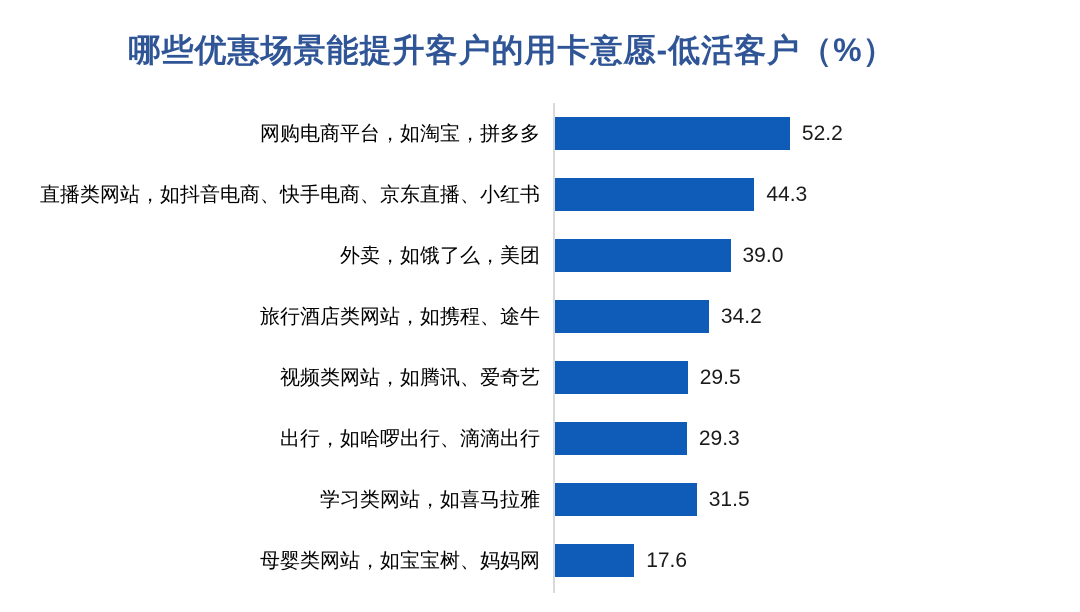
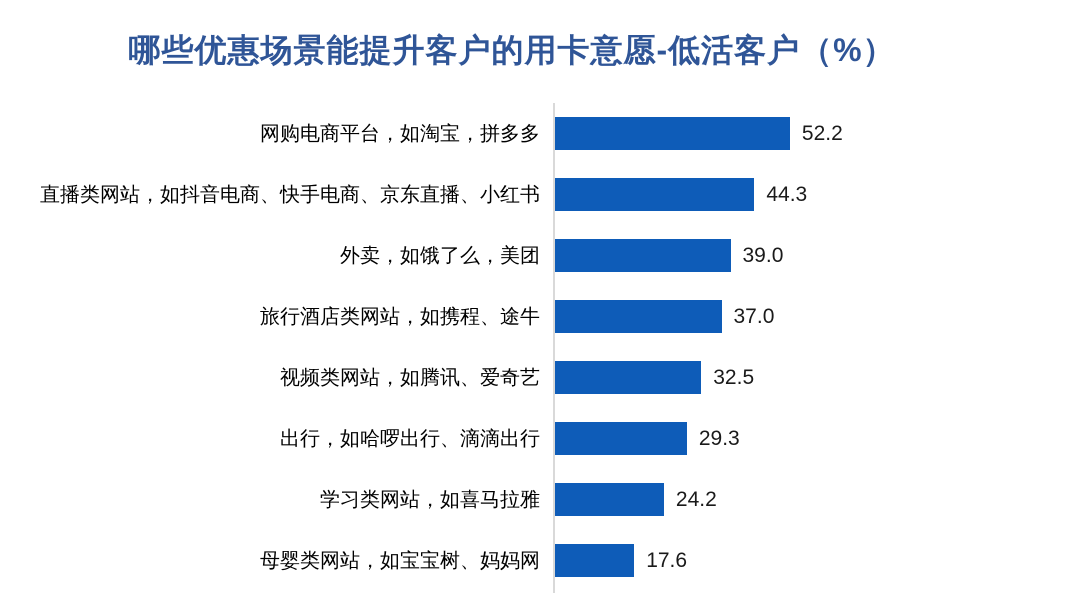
旅行酒店类网站，如携程、途牛: 34.2 -> 37.0
视频类网站，如腾讯、爱奇艺: 29.5 -> 32.5
学习类网站，如喜马拉雅: 31.5 -> 24.2
